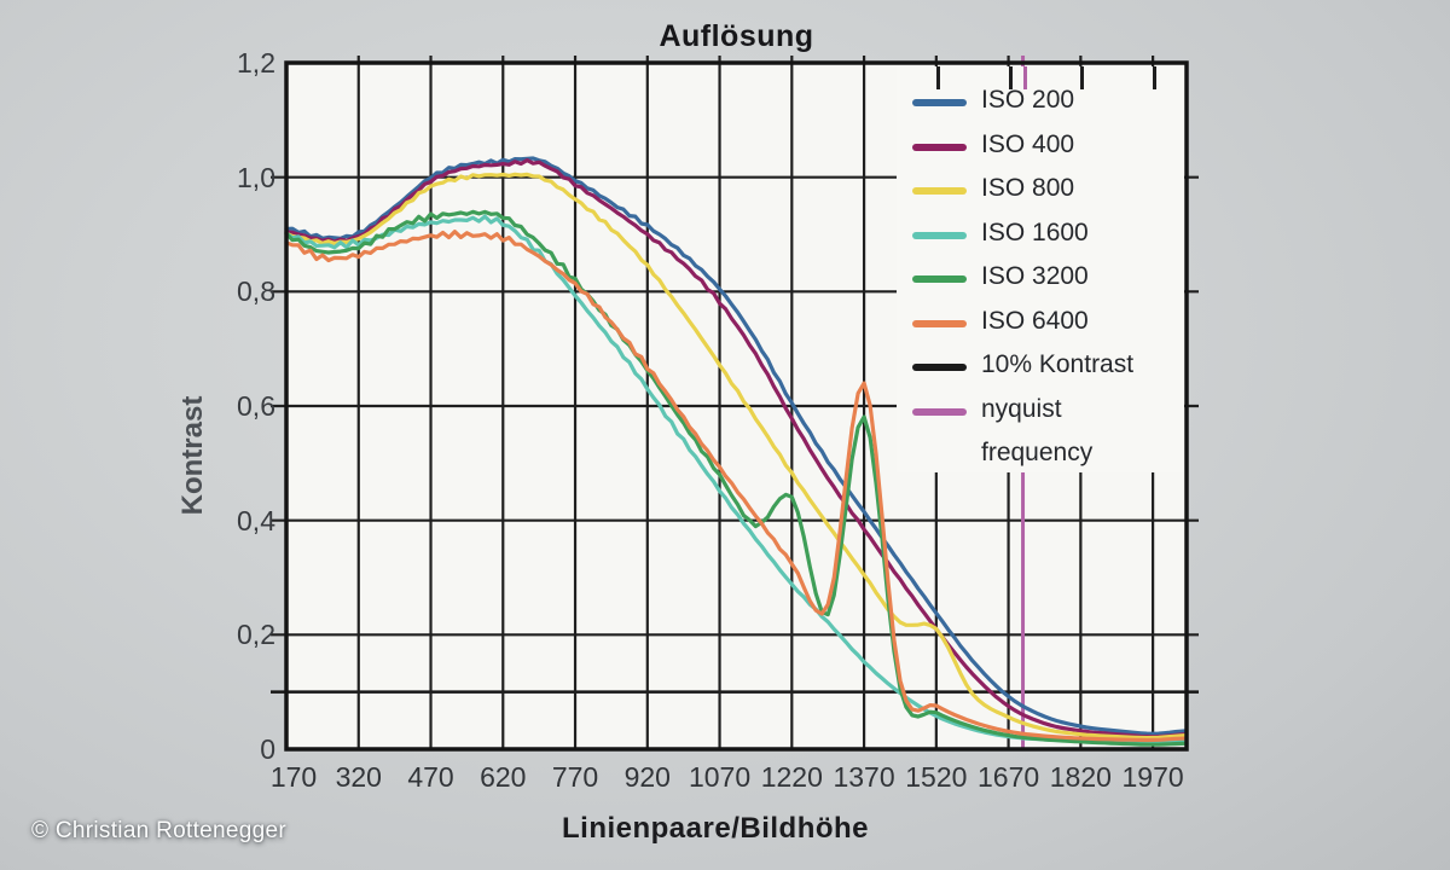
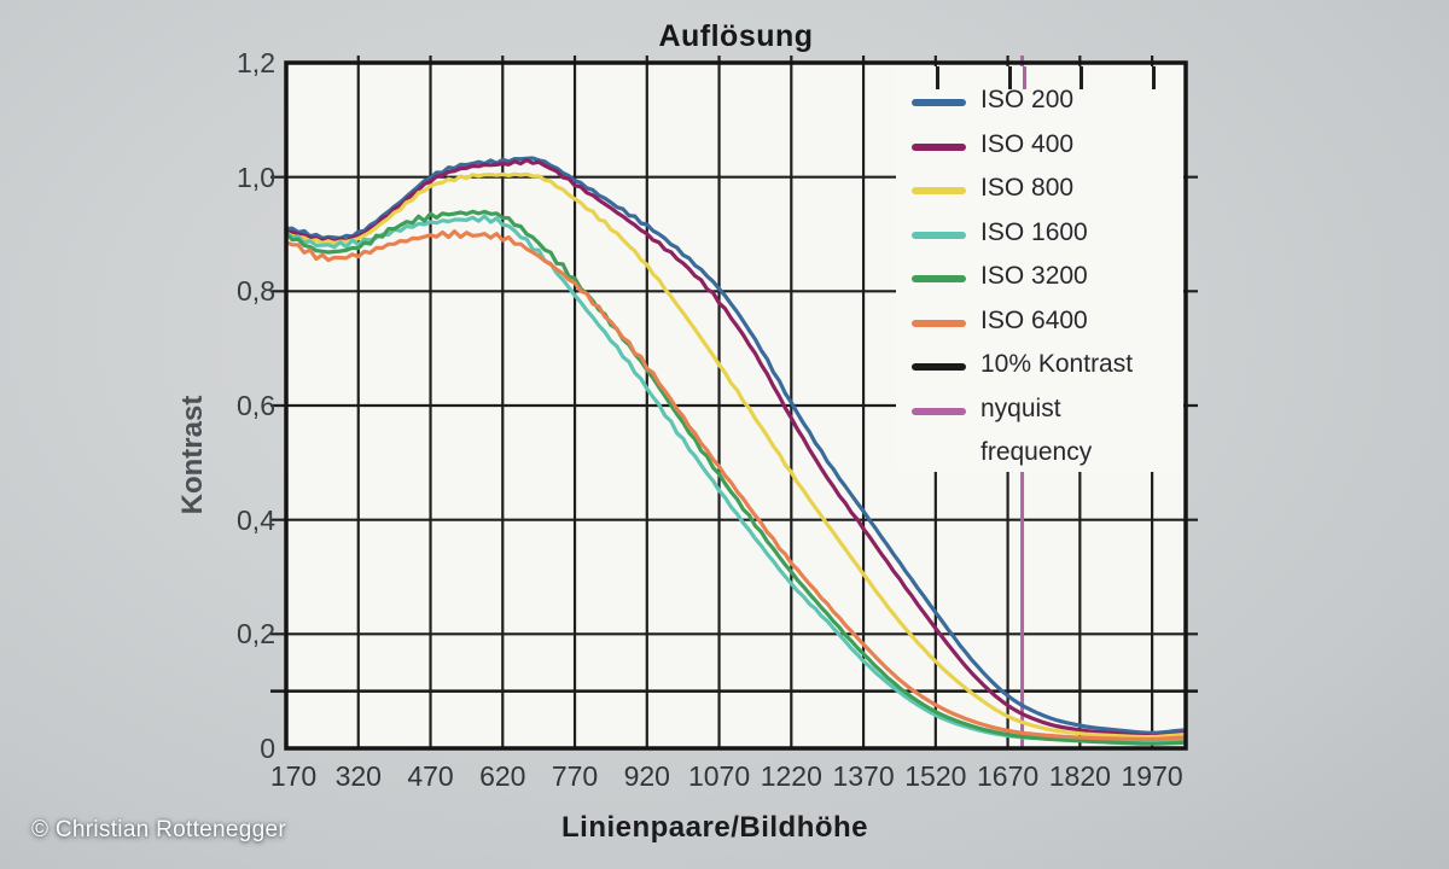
ISO 3200/1220: 0,44 -> 0,31
ISO 3200/1370: 0,58 -> 0,17
ISO 6400/1370: 0,64 -> 0,18
ISO 800/1520: 0,21 -> 0,15
